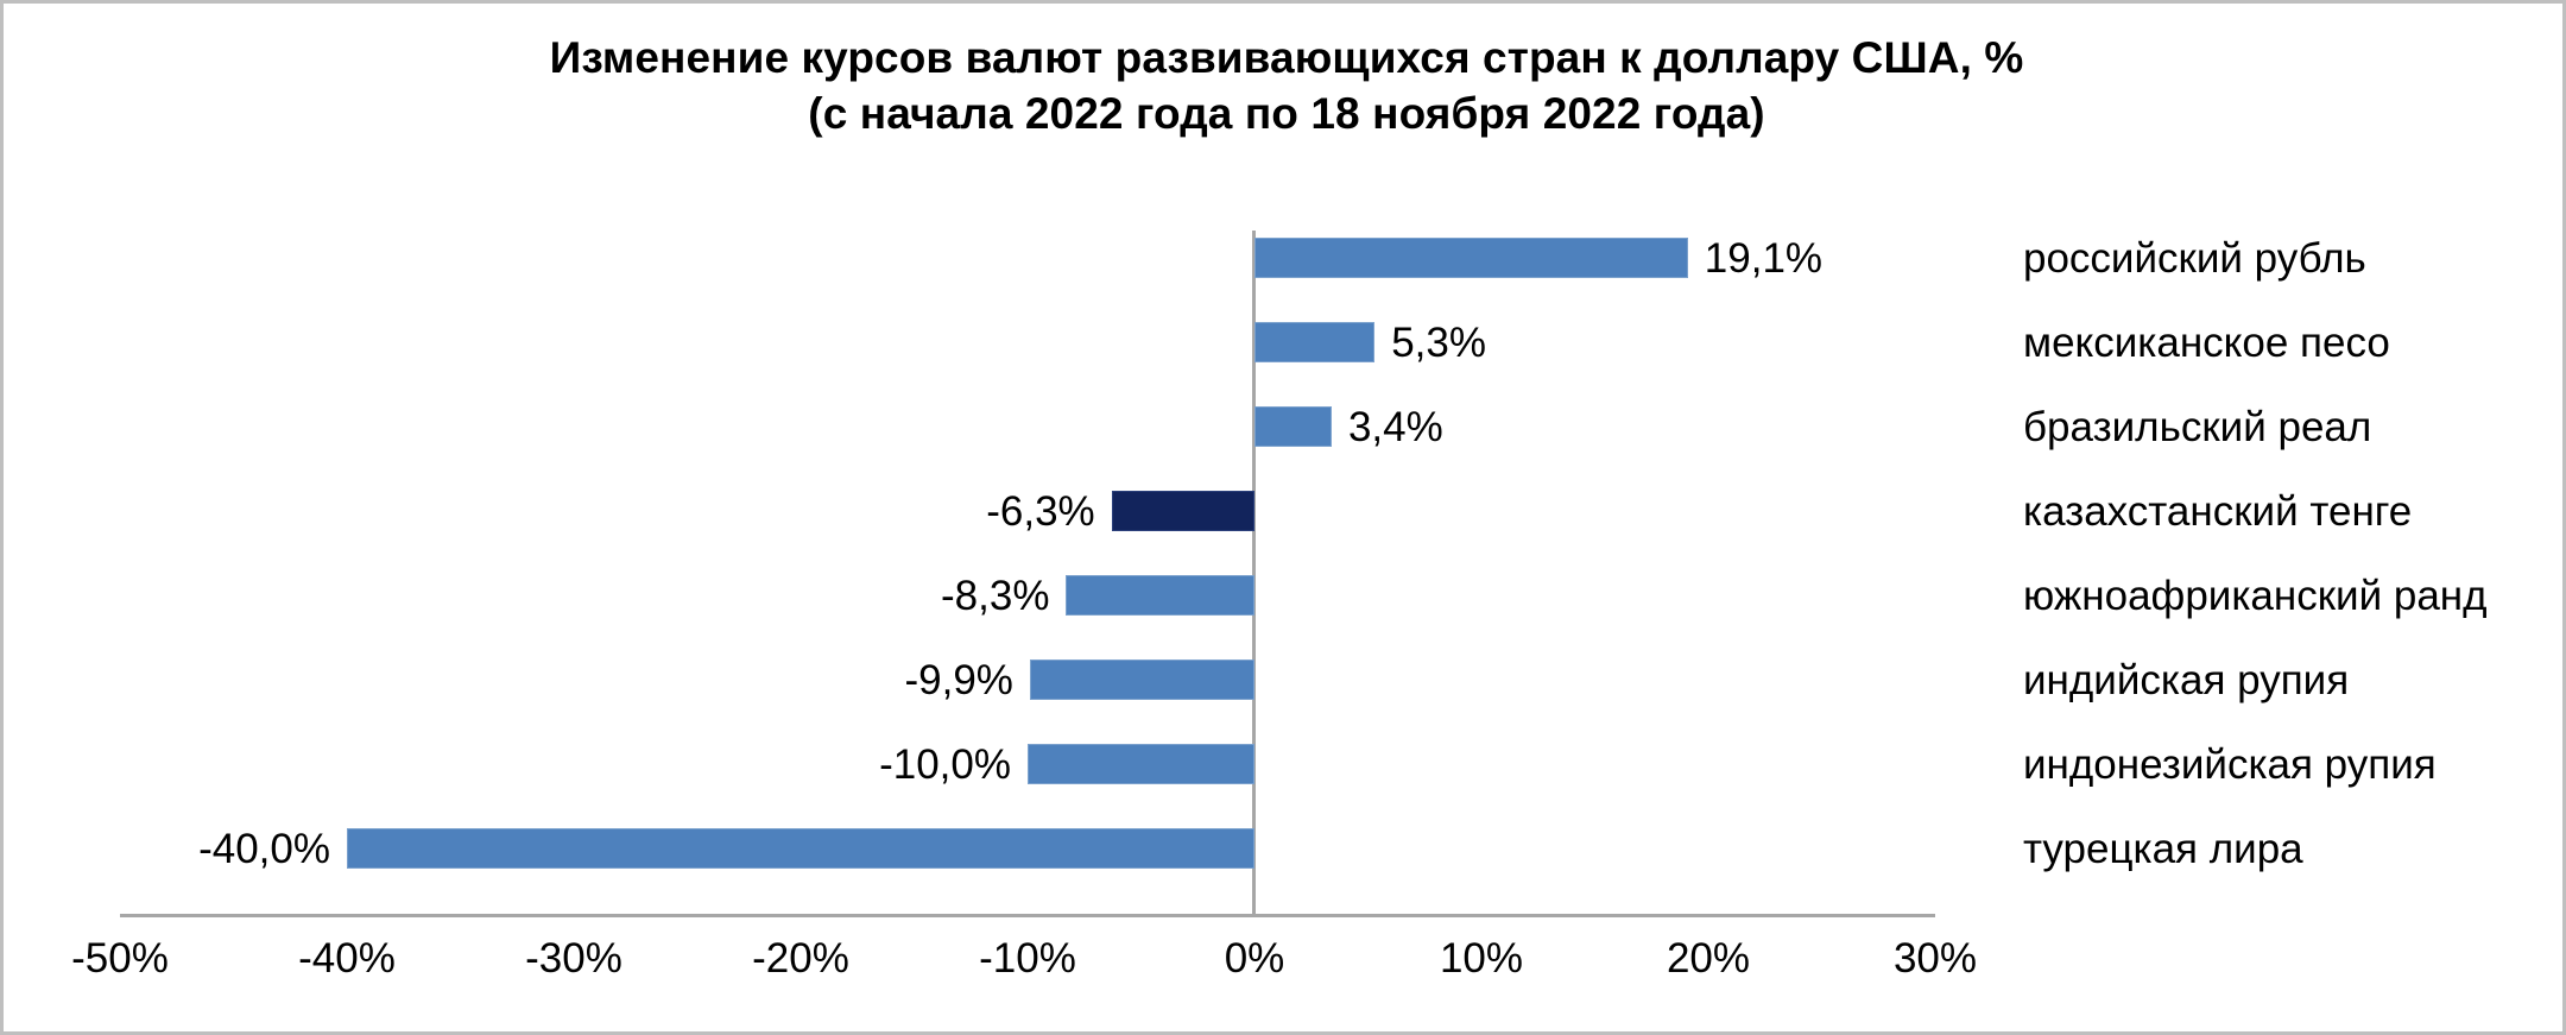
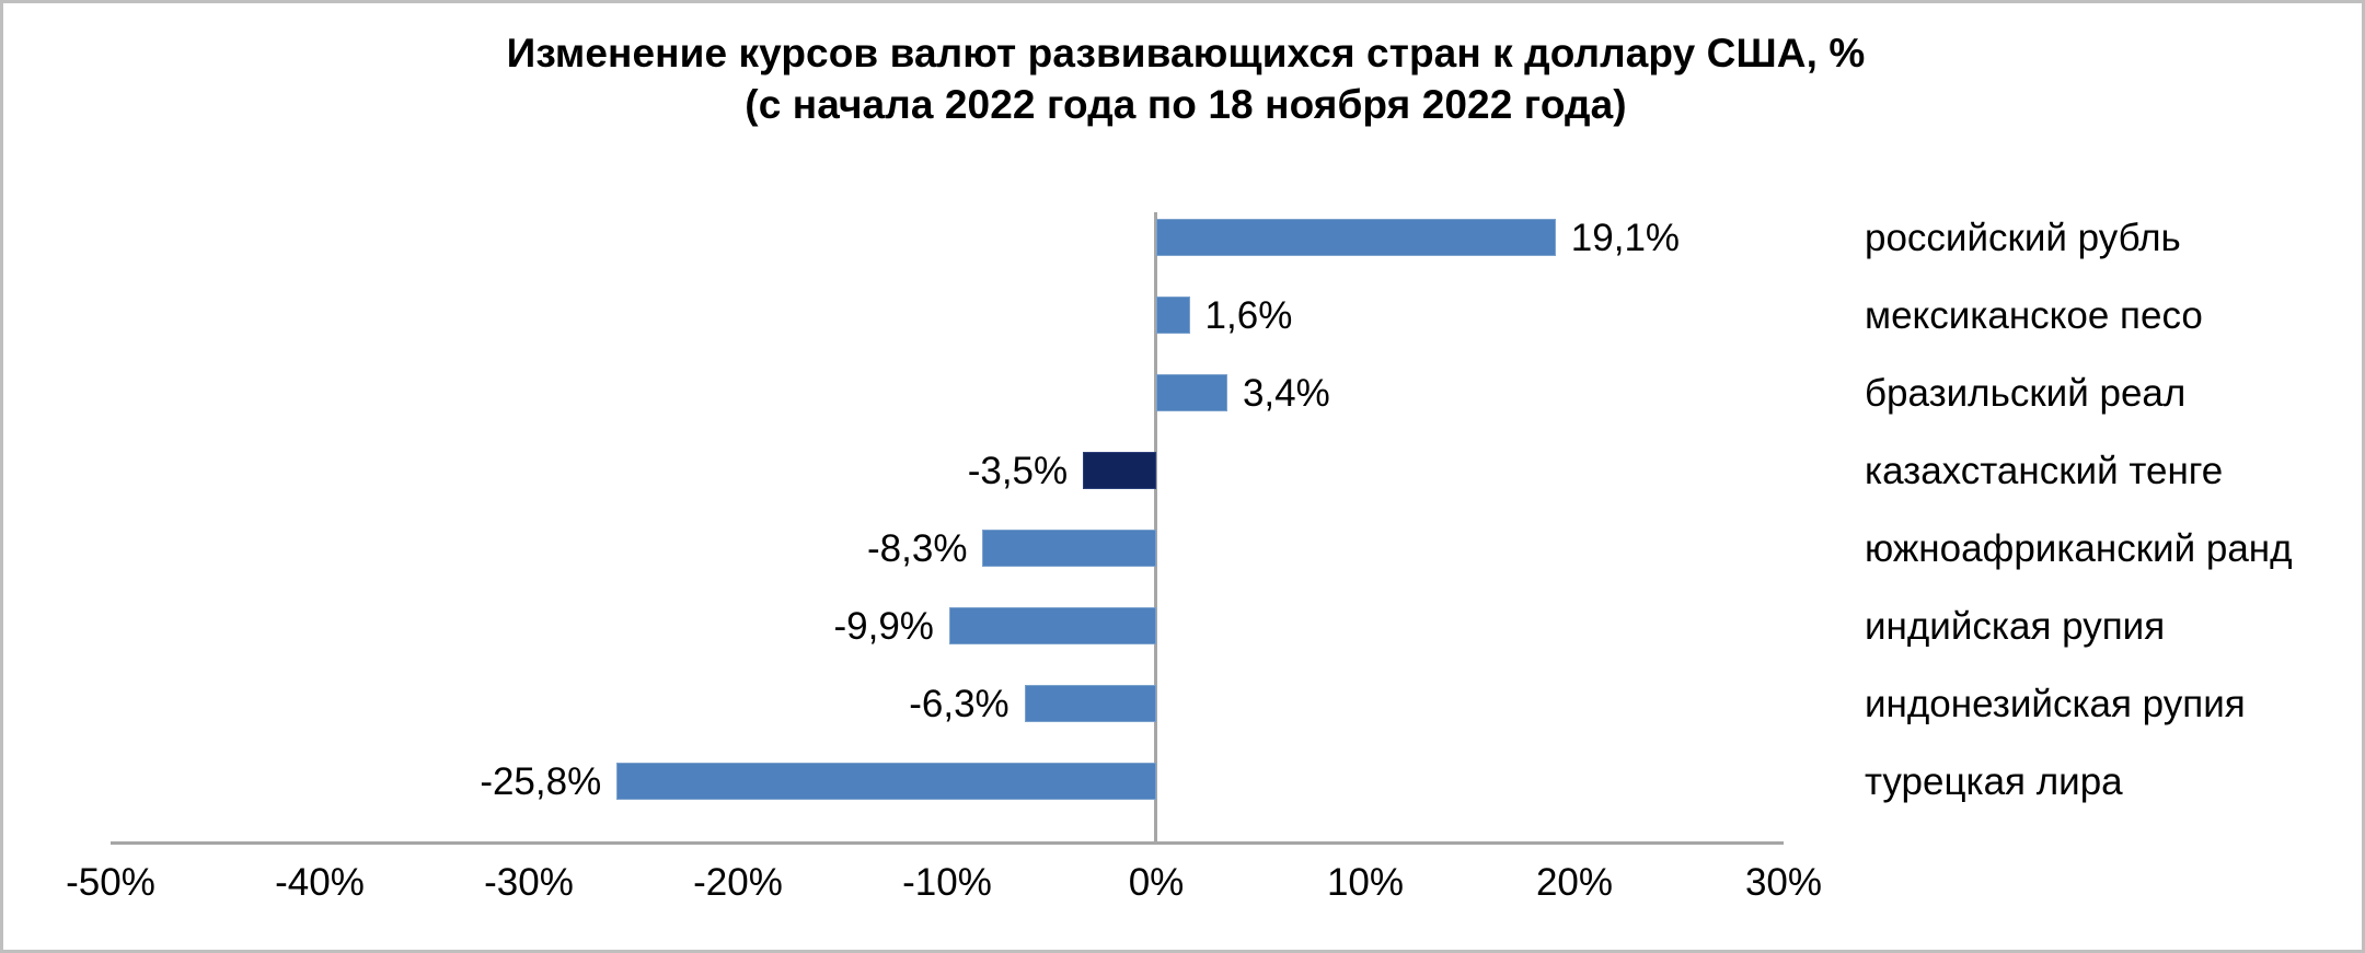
мексиканское песо: 5,3% -> 1,6%
казахстанский тенге: -6,3% -> -3,5%
индонезийская рупия: -10,0% -> -6,3%
турецкая лира: -40,0% -> -25,8%
